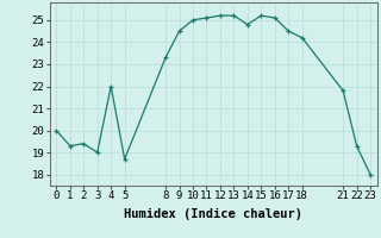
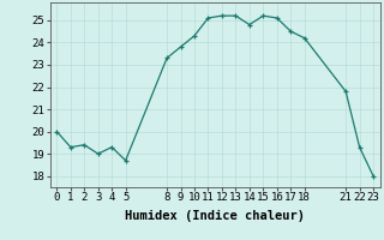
4: 22.0 -> 19.3
9: 24.5 -> 23.8
10: 25.0 -> 24.3
